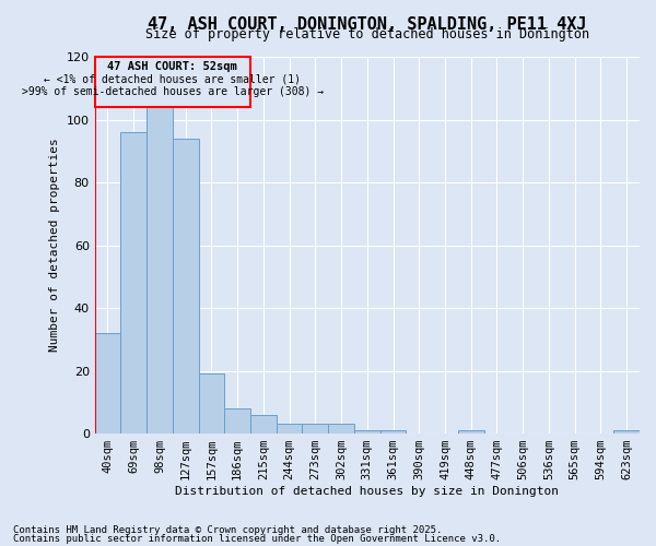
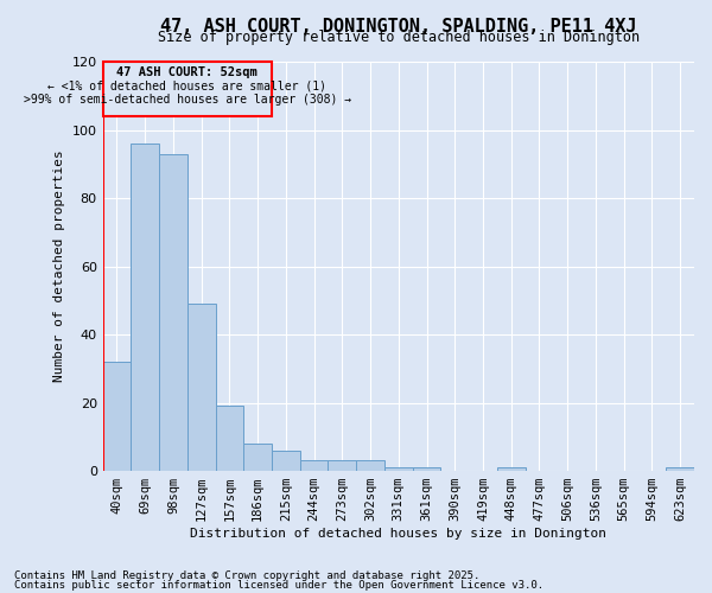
98sqm: 104 -> 93
127sqm: 94 -> 49
